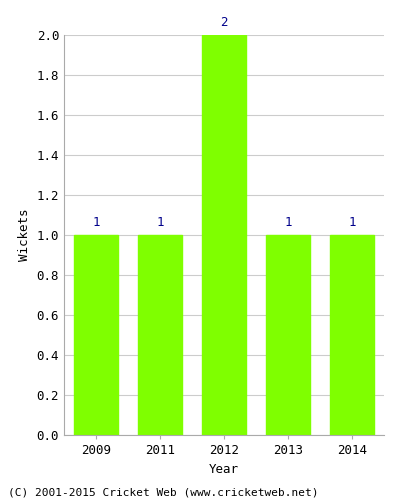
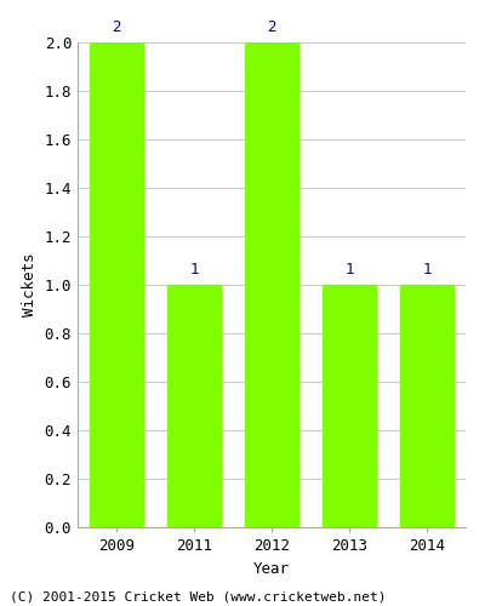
2009: 1 -> 2
